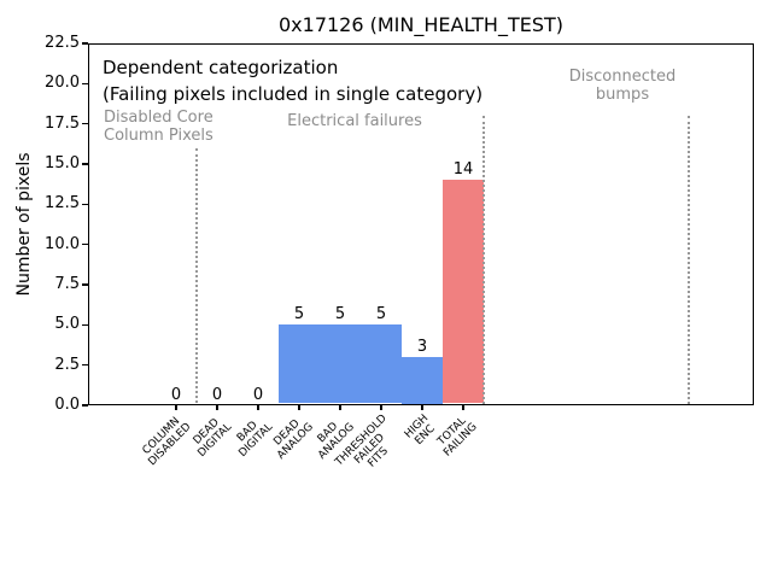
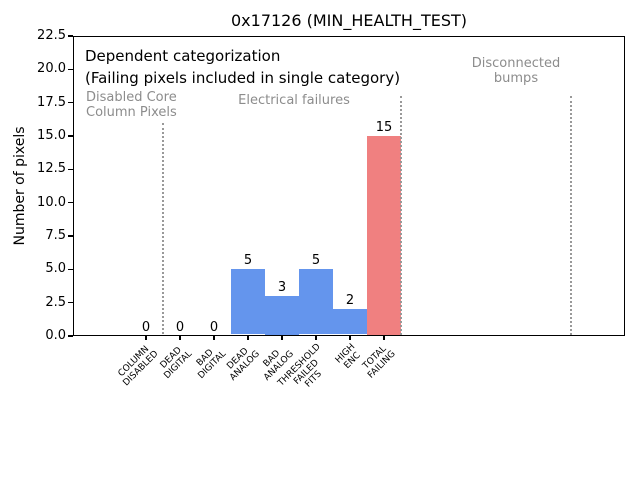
BAD ANALOG: 5 -> 3
HIGH ENC: 3 -> 2
TOTAL FAILING: 14 -> 15
